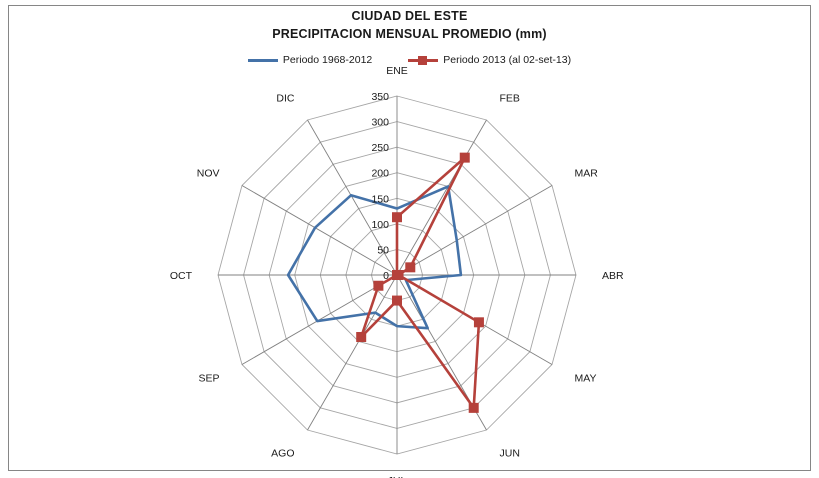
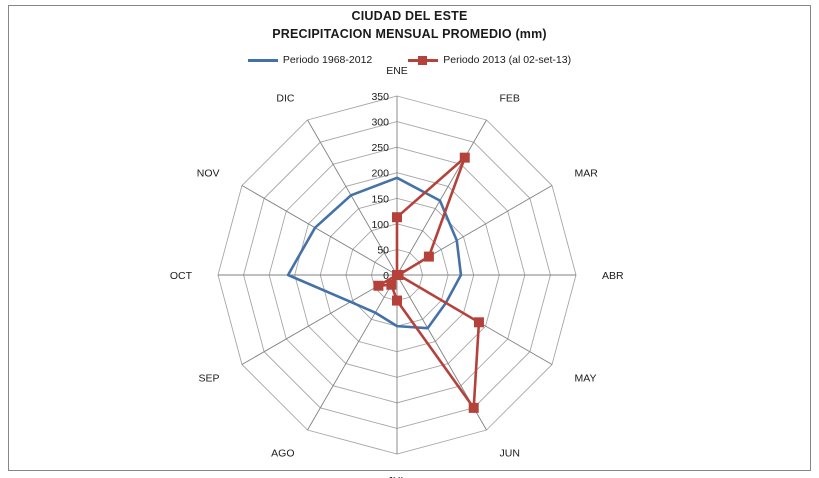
Periodo 1968-2012/ENE: 130 -> 190
Periodo 1968-2012/FEB: 200 -> 170
Periodo 2013 (al 02-set-13)/MAR: 30 -> 70
Periodo 1968-2012/MAY: 20 -> 110
Periodo 2013 (al 02-set-13)/AGO: 140 -> 20
Periodo 1968-2012/SEP: 180 -> 100
